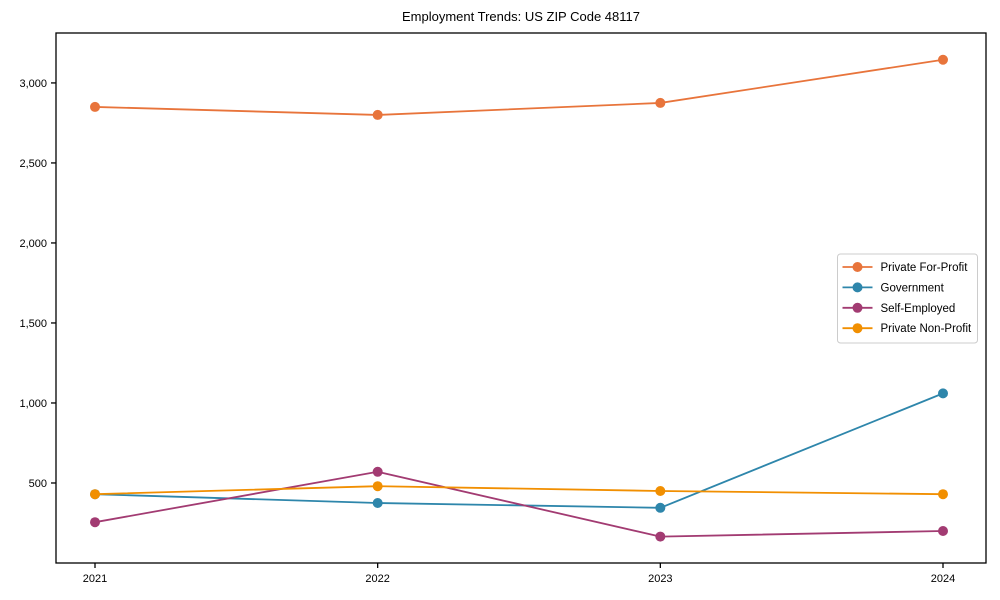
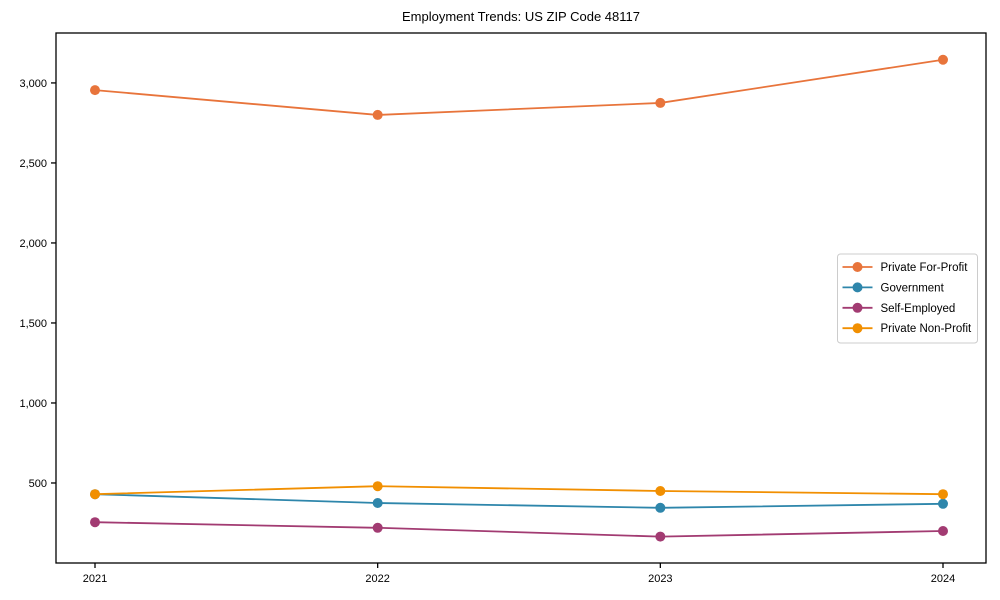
Private For-Profit/2021: 2850 -> 2960
Self-Employed/2022: 570 -> 220
Government/2024: 1060 -> 370
